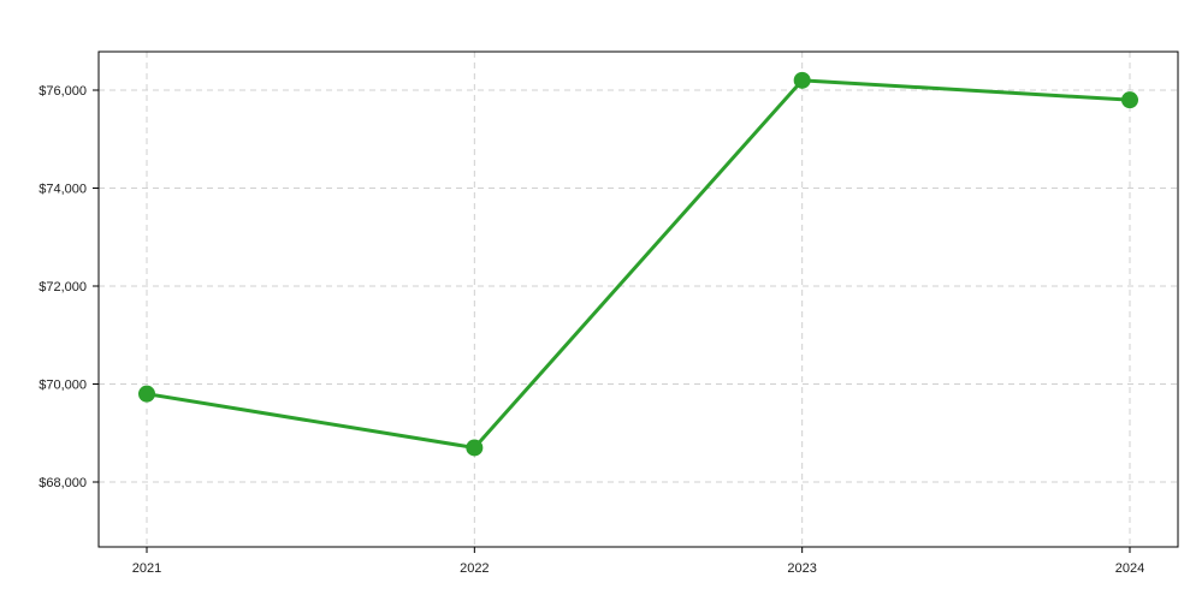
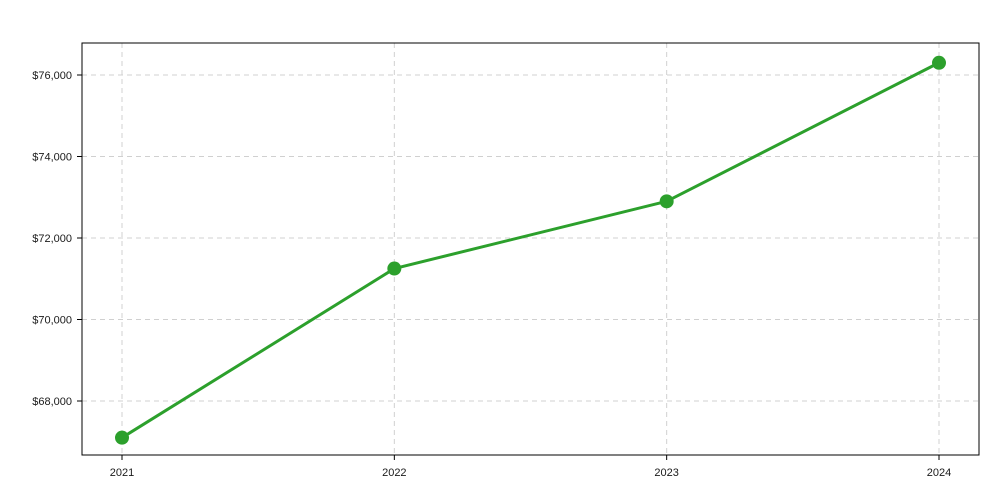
2021: $69800 -> $67100
2022: $68700 -> $71200
2023: $76200 -> $72900
2024: $75800 -> $76300
